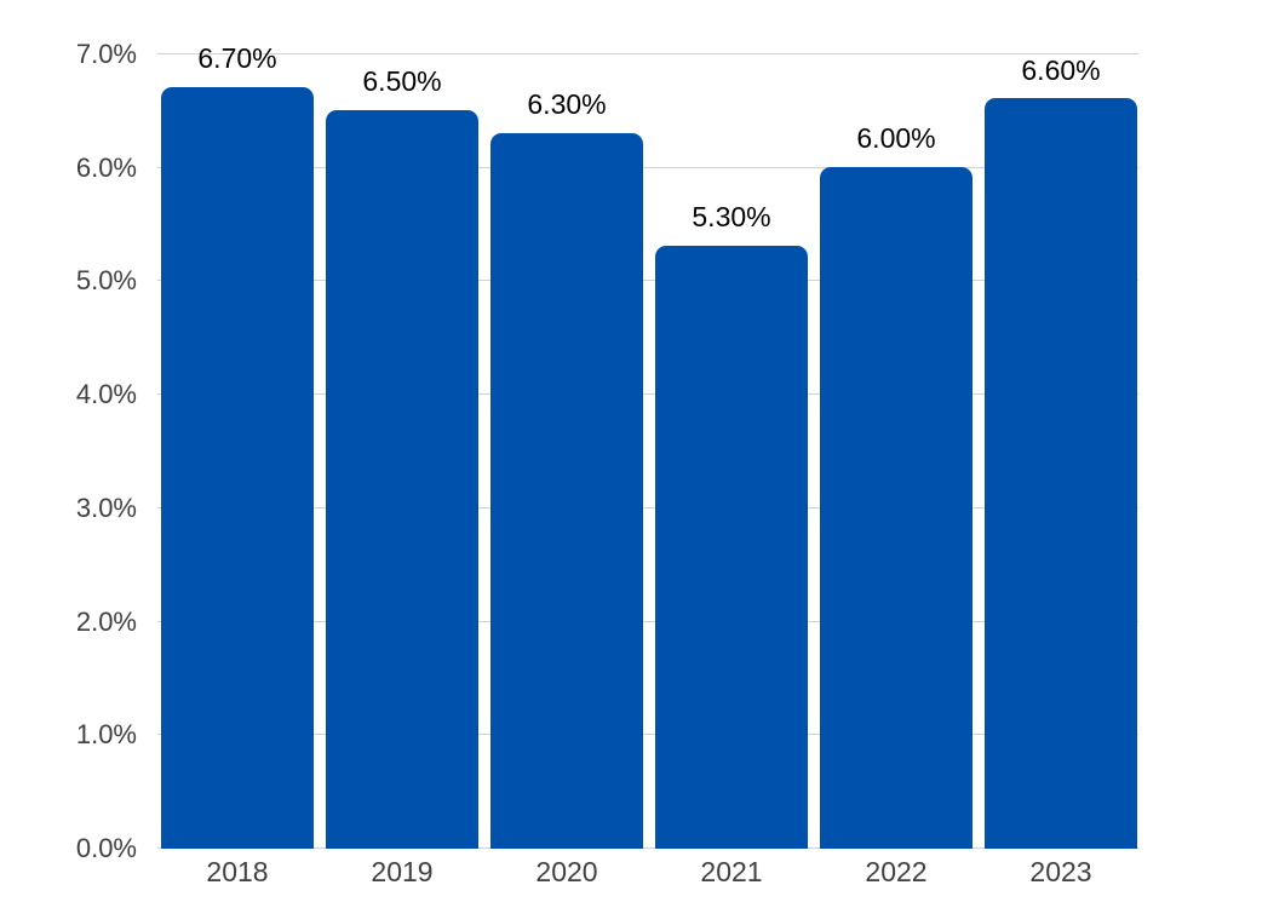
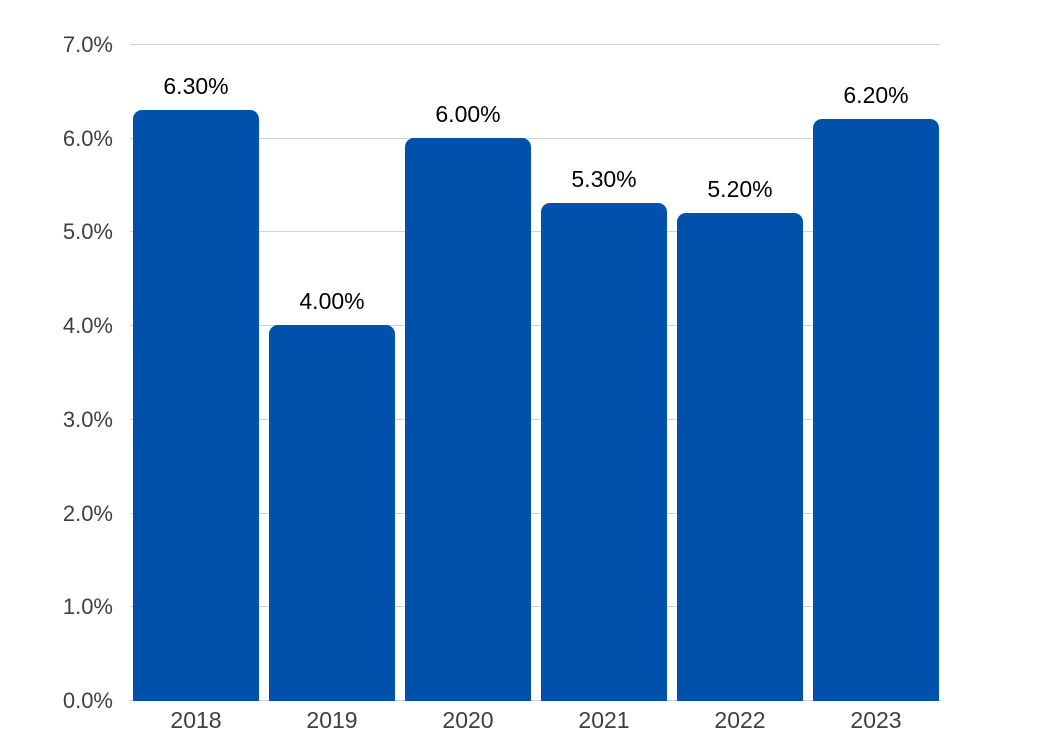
2018: 6.70% -> 6.30%
2019: 6.50% -> 4.00%
2020: 6.30% -> 6.00%
2022: 6.00% -> 5.20%
2023: 6.60% -> 6.20%
